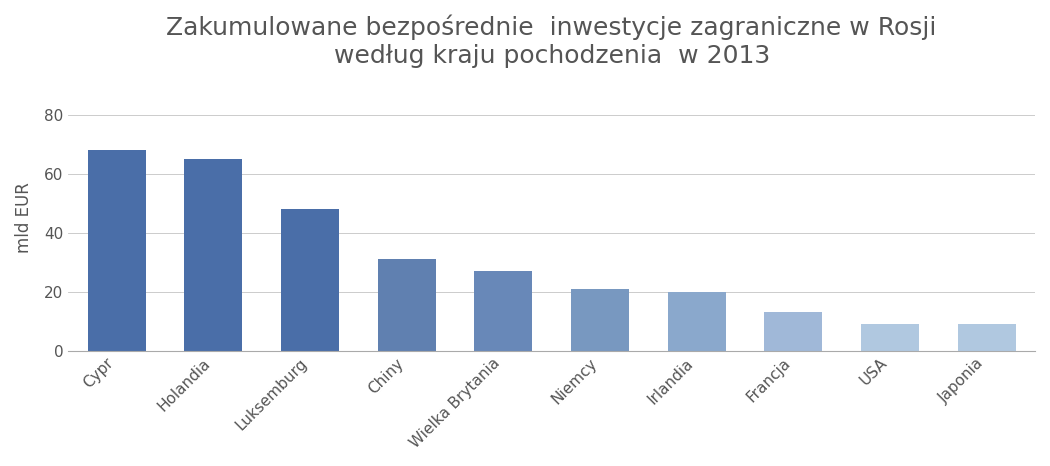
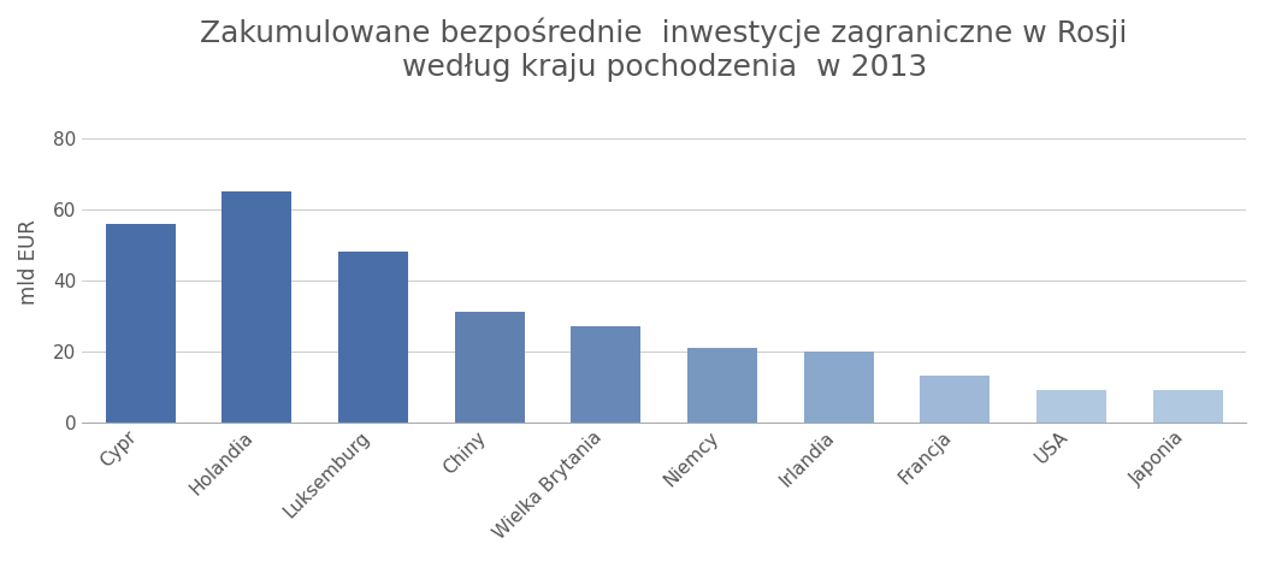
Cypr: 68 -> 56
